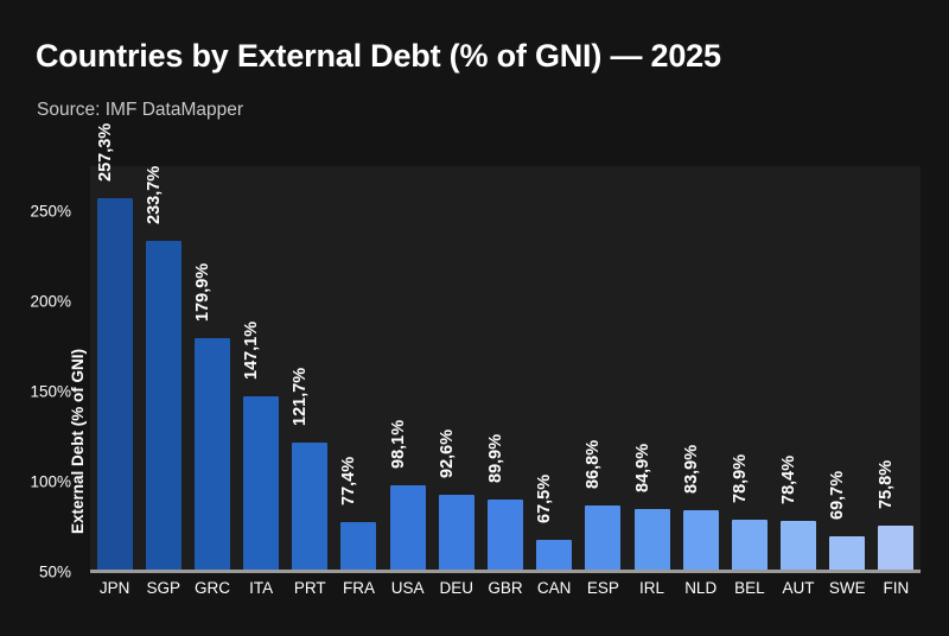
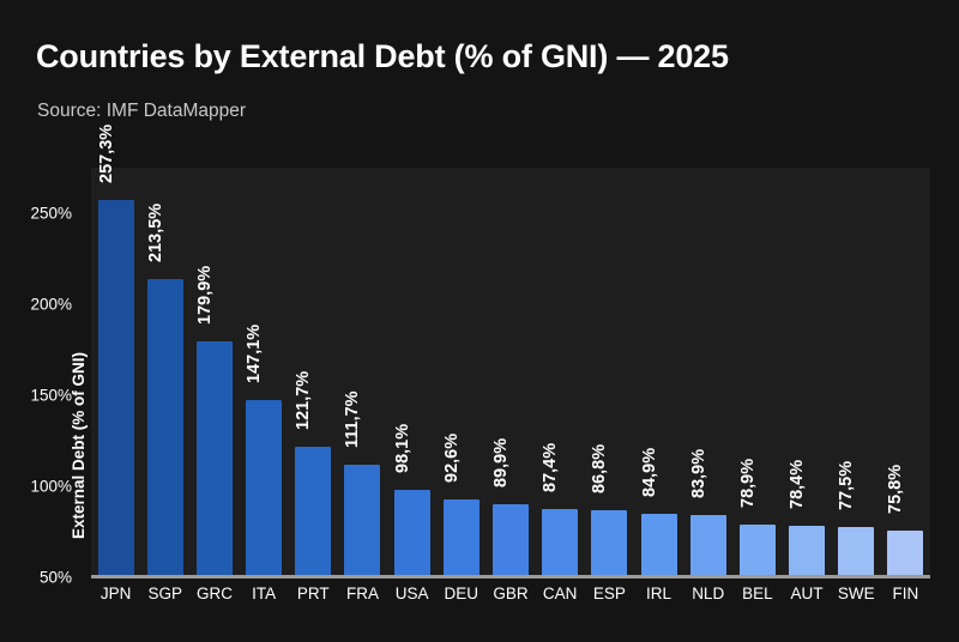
SGP: 233,7% -> 213,5%
FRA: 77,4% -> 111,7%
CAN: 67,5% -> 87,4%
SWE: 69,7% -> 77,5%
